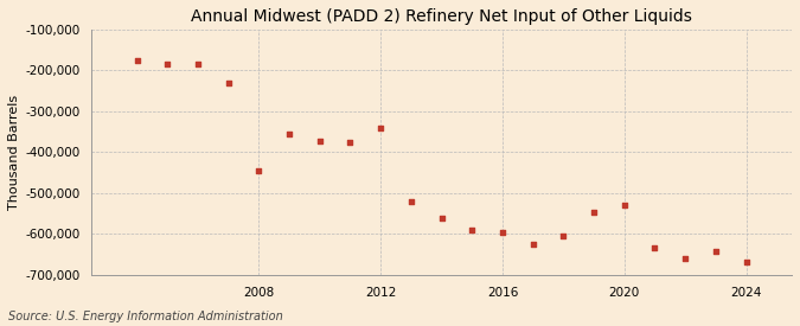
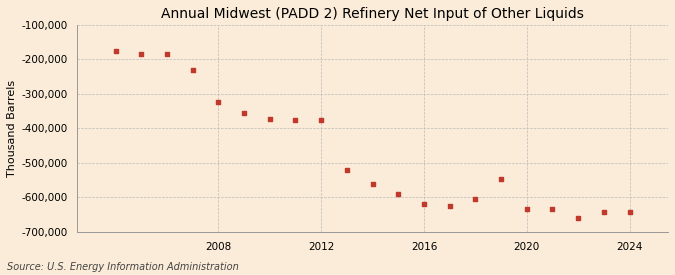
2008: -445,000 -> -325,000
2012: -340,000 -> -375,000
2016: -595,000 -> -620,000
2020: -530,000 -> -633,000
2024: -670,000 -> -643,000
